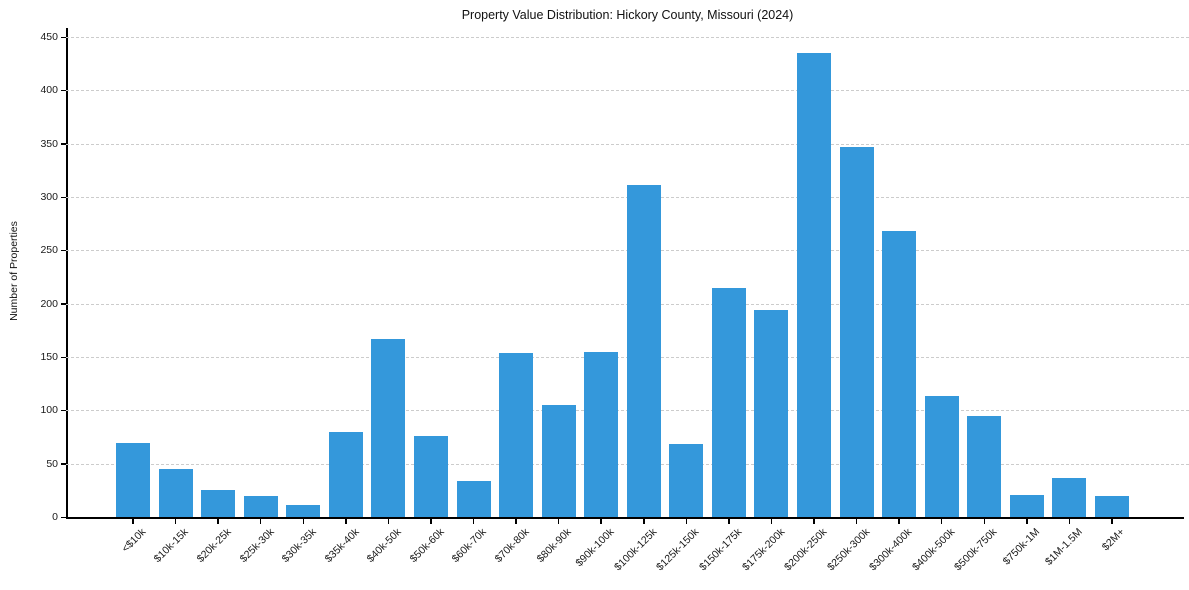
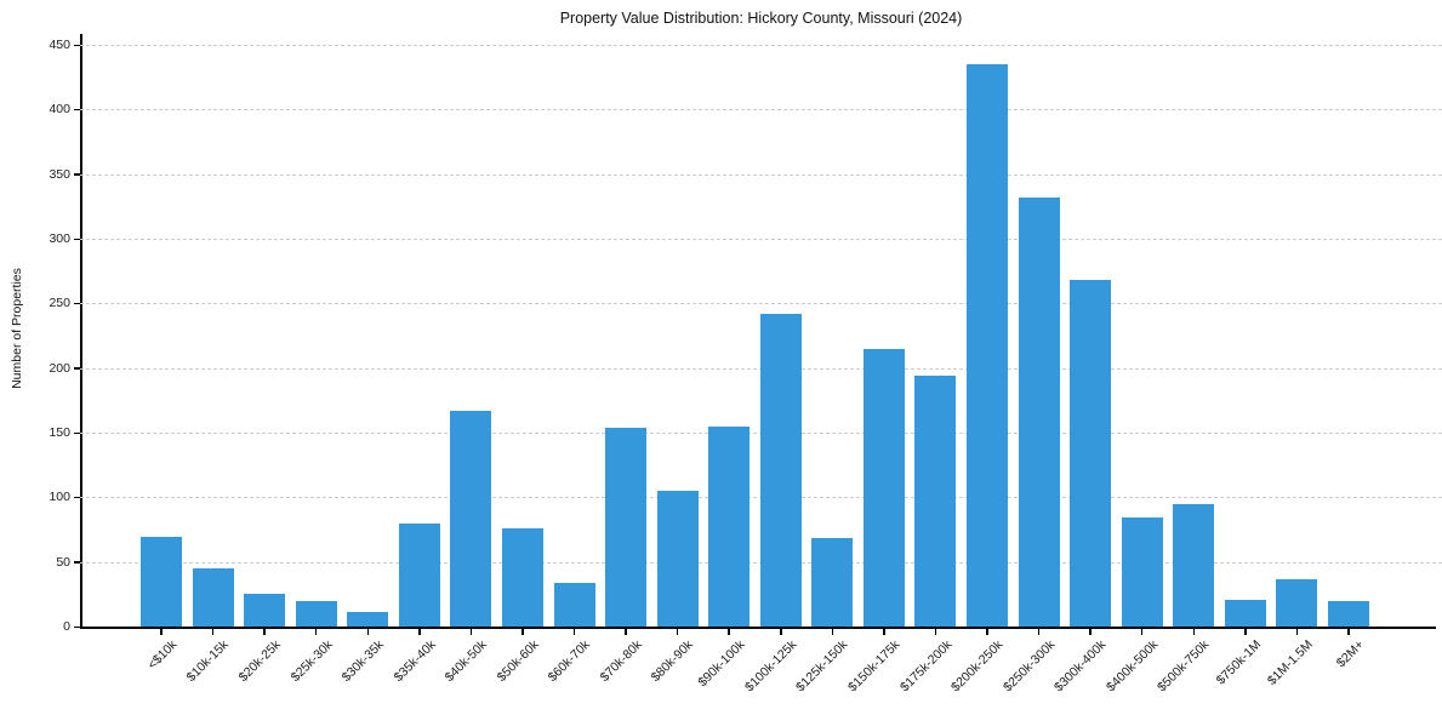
$100k-125k: 311 -> 242
$250k-300k: 347 -> 332
$400k-500k: 113 -> 84
